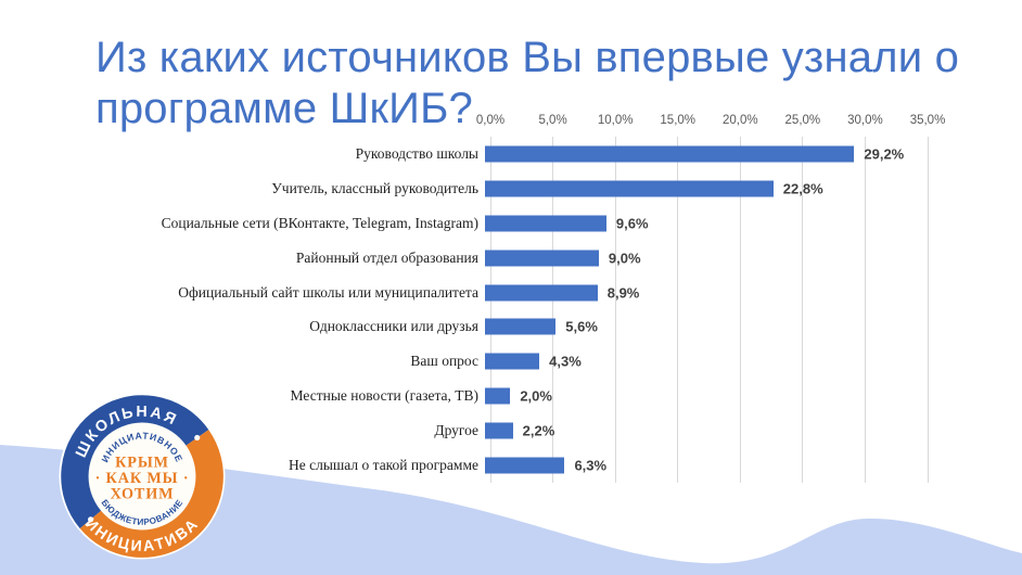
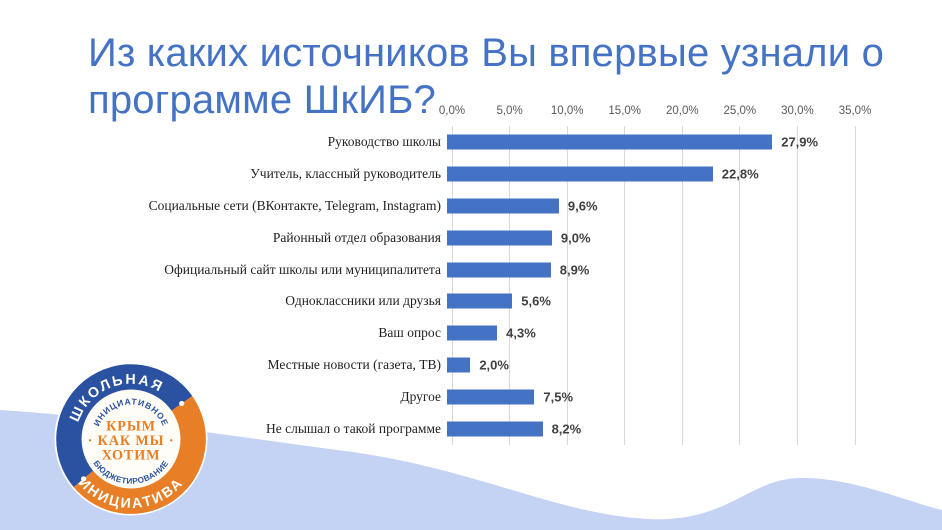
Руководство школы: 29,2% -> 27,9%
Другое: 2,2% -> 7,5%
Не слышал о такой программе: 6,3% -> 8,2%
